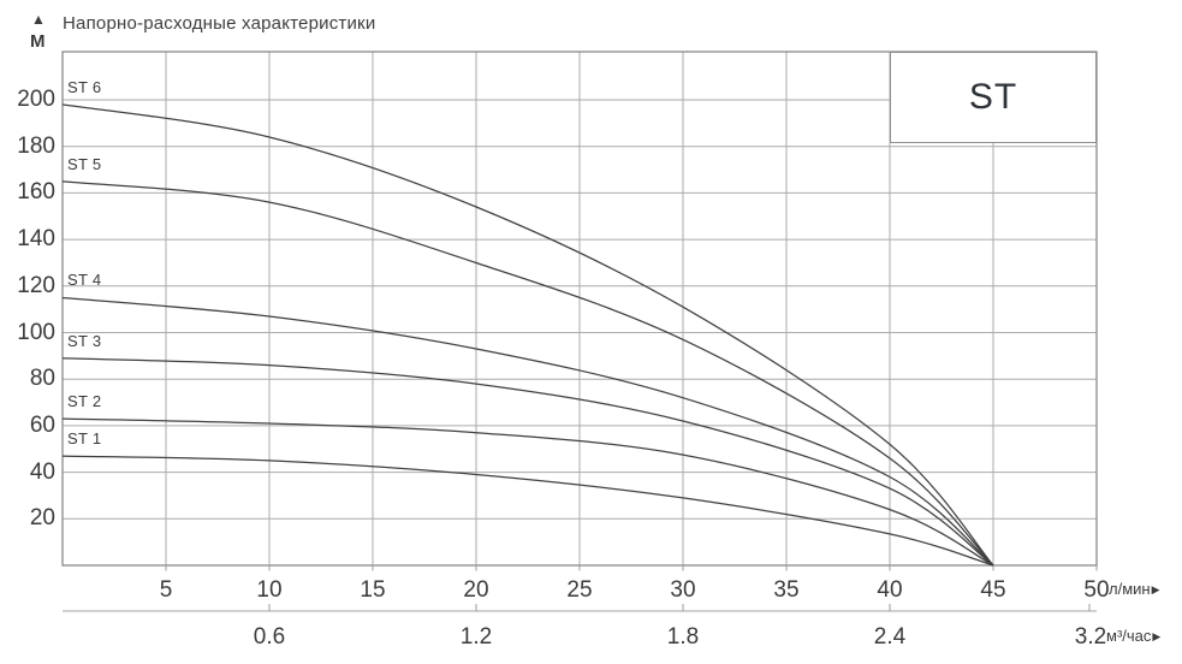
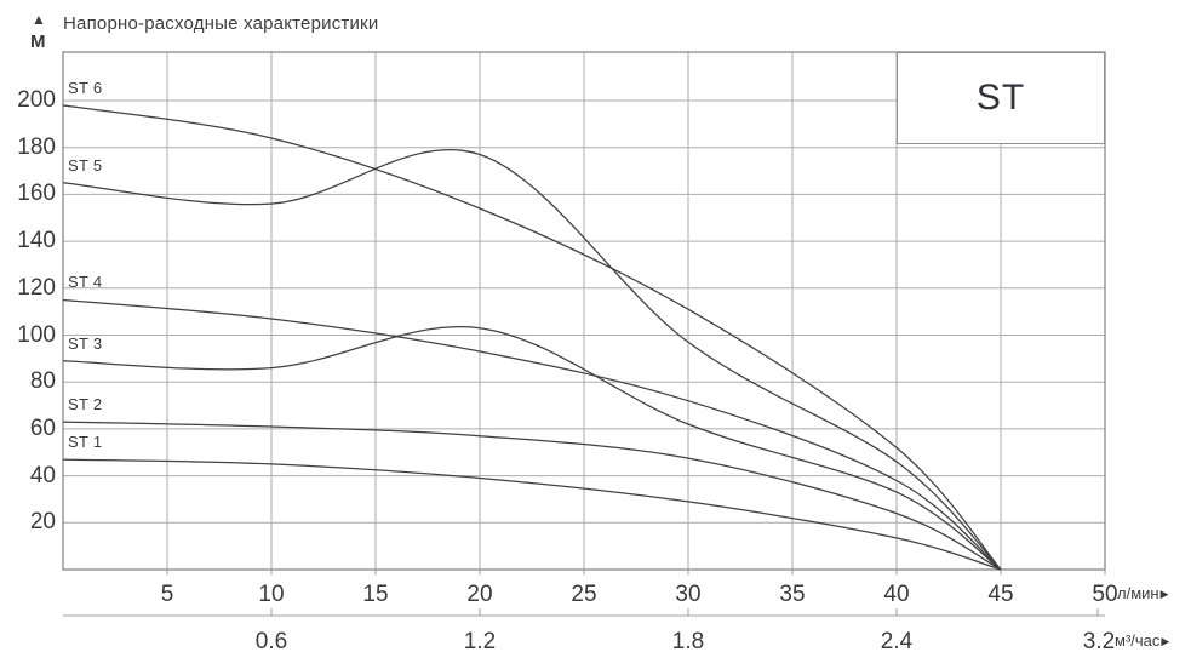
ST 3/20: 78 -> 103
ST 5/20: 130 -> 177
